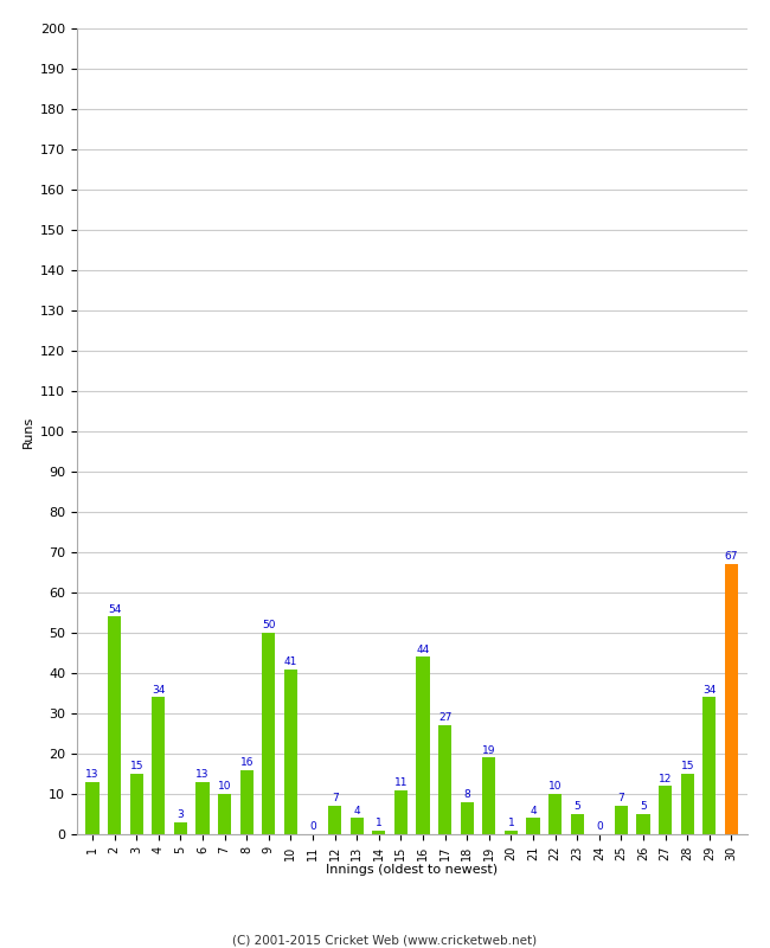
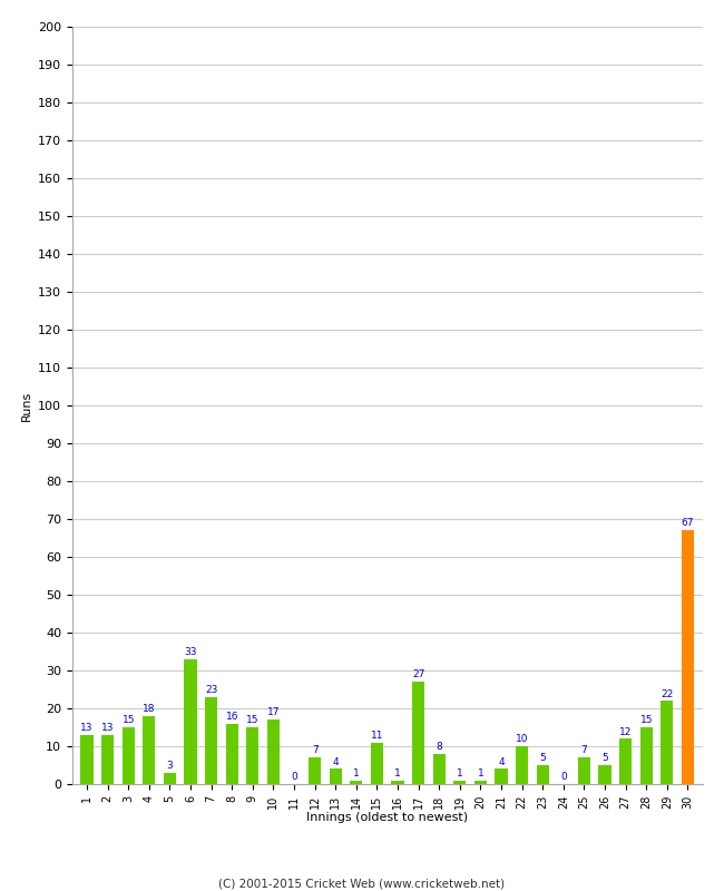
2: 54 -> 13
4: 34 -> 18
6: 13 -> 33
7: 10 -> 23
9: 50 -> 15
10: 41 -> 17
16: 44 -> 1
19: 19 -> 1
29: 34 -> 22
